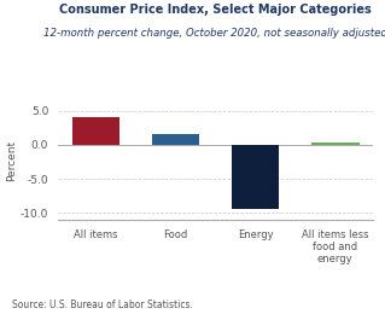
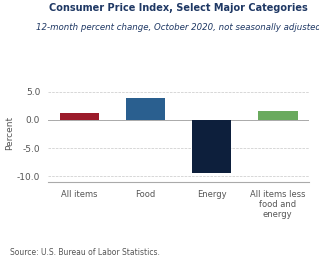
All items: 4.0 -> 1.2
Food: 1.6 -> 3.9
All items less food and energy: 0.4 -> 1.6
